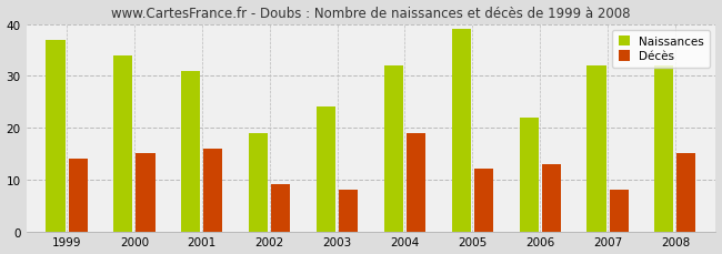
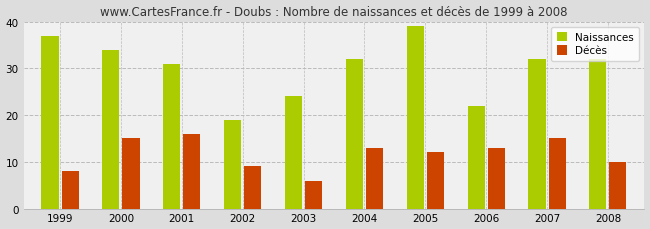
Décès/1999: 14 -> 8
Décès/2003: 8 -> 6
Décès/2004: 19 -> 13
Décès/2007: 8 -> 15
Décès/2008: 15 -> 10
